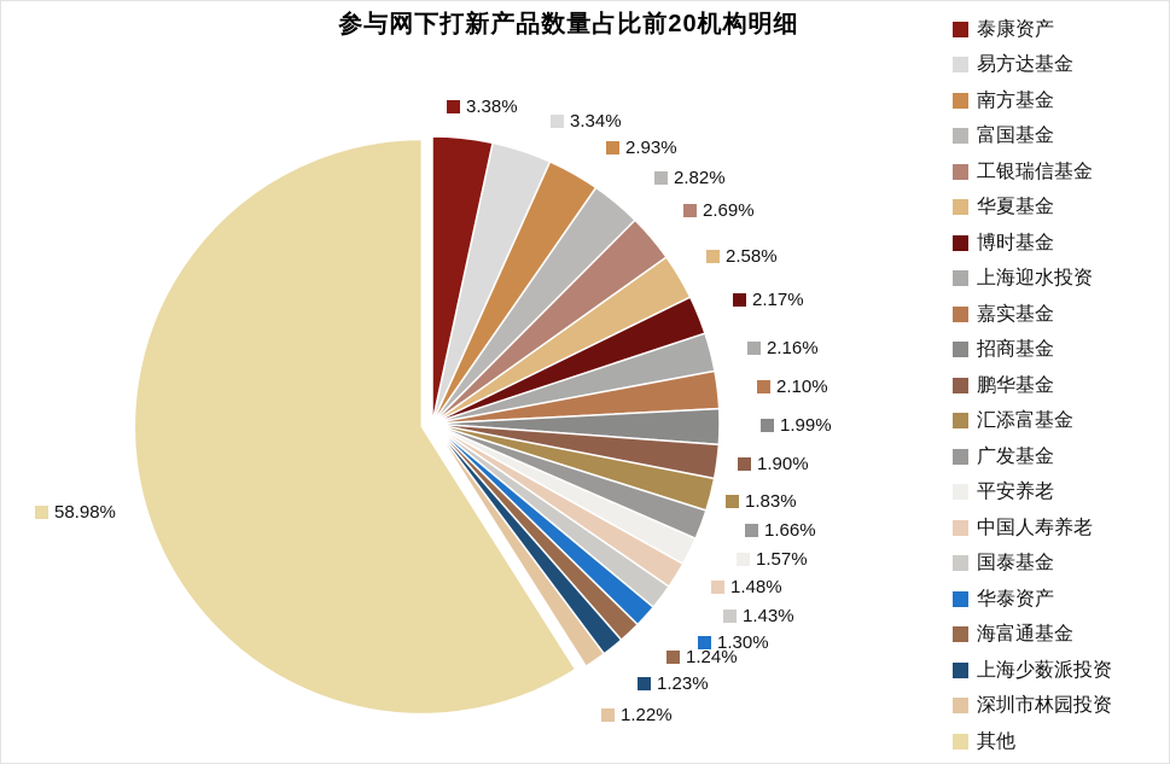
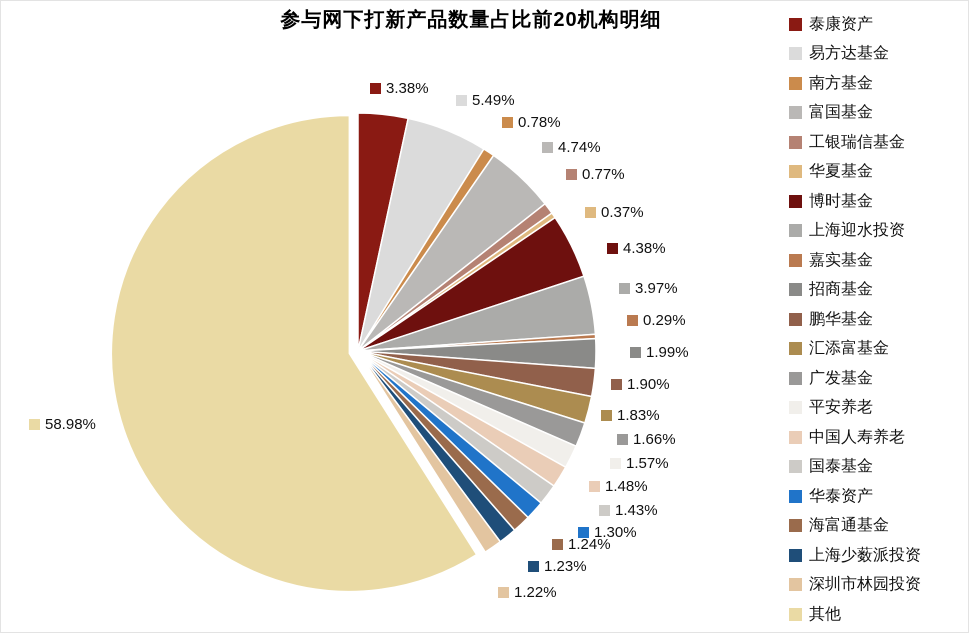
易方达基金: 3.34% -> 5.49%
南方基金: 2.93% -> 0.78%
富国基金: 2.82% -> 4.74%
工银瑞信基金: 2.69% -> 0.77%
华夏基金: 2.58% -> 0.37%
博时基金: 2.17% -> 4.38%
上海迎水投资: 2.16% -> 3.97%
嘉实基金: 2.10% -> 0.29%
